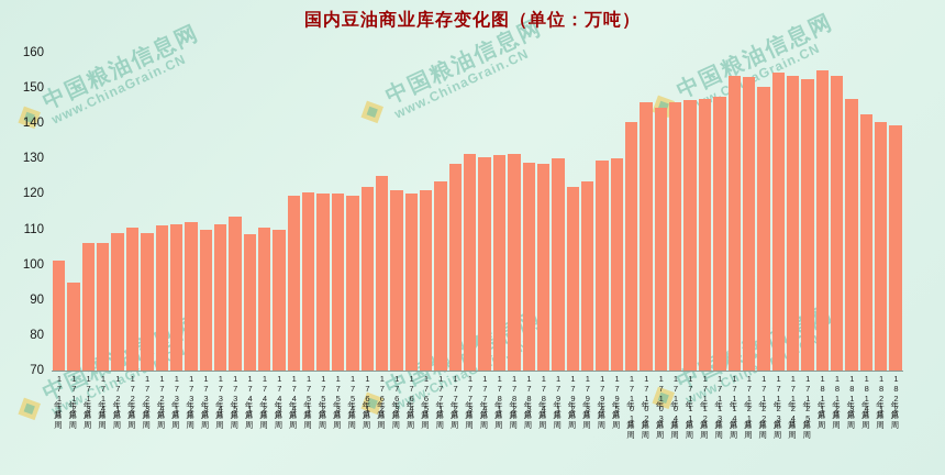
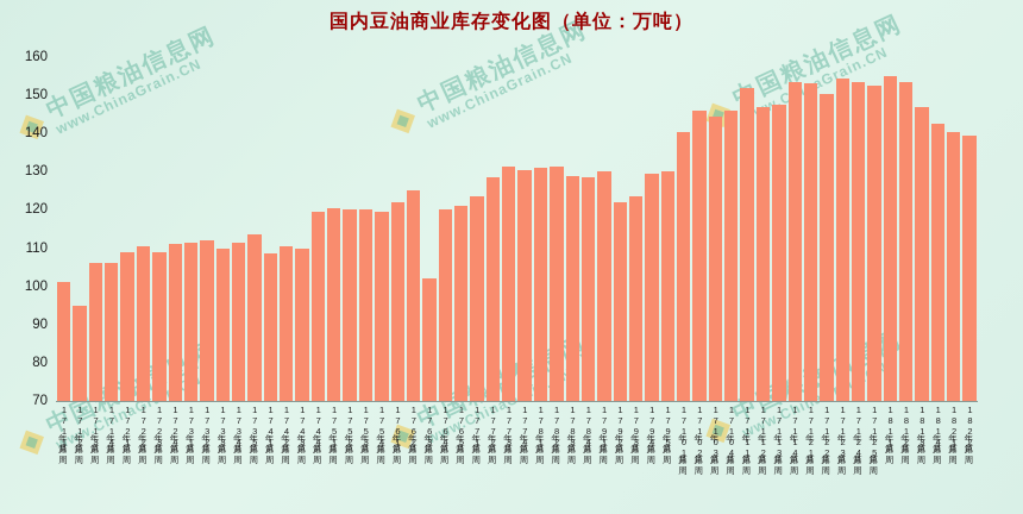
17年6月第3周: 121 -> 102
17年11月第1周: 146 -> 152
